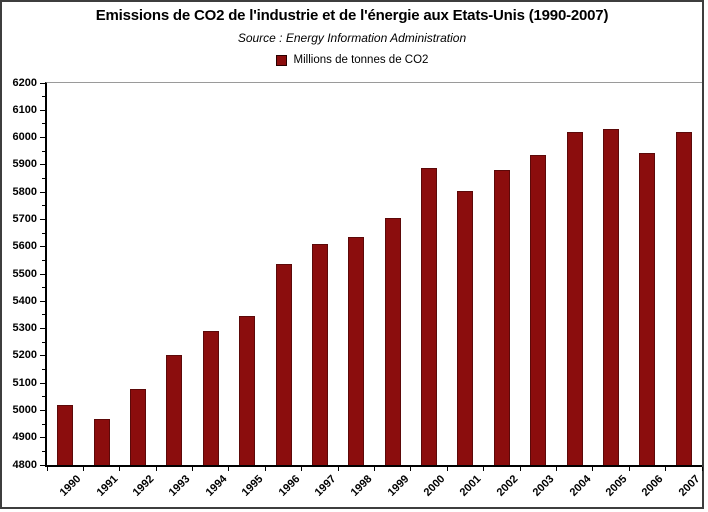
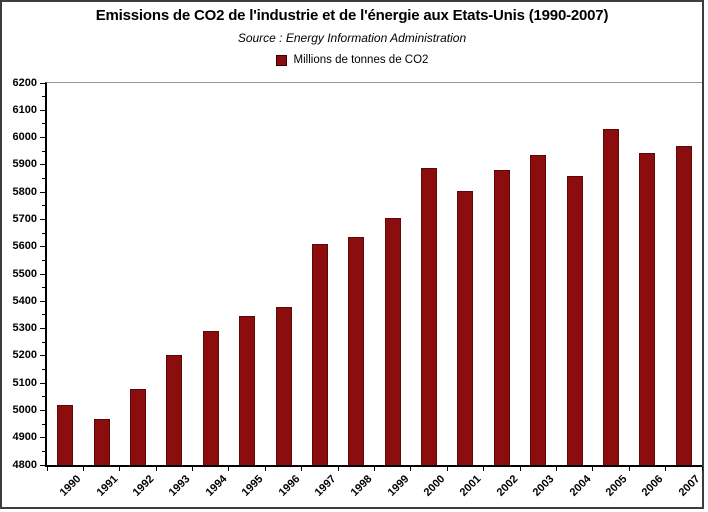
1996: 5540 -> 5380
2004: 6020 -> 5860
2007: 6020 -> 5970
